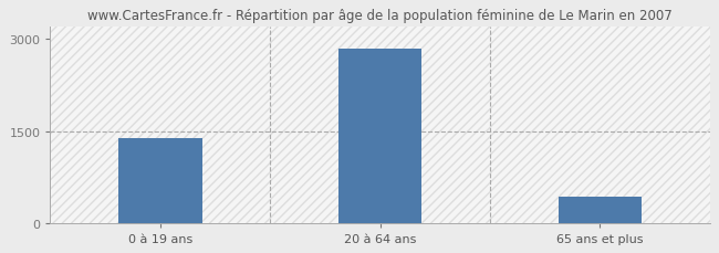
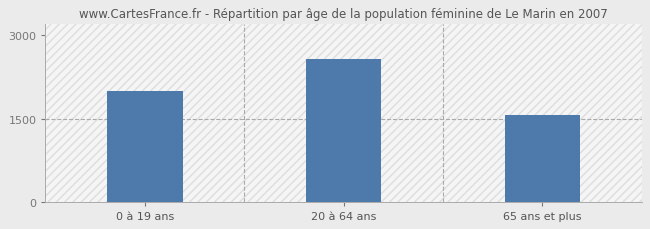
0 à 19 ans: 1390 -> 2000
20 à 64 ans: 2850 -> 2580
65 ans et plus: 430 -> 1560
